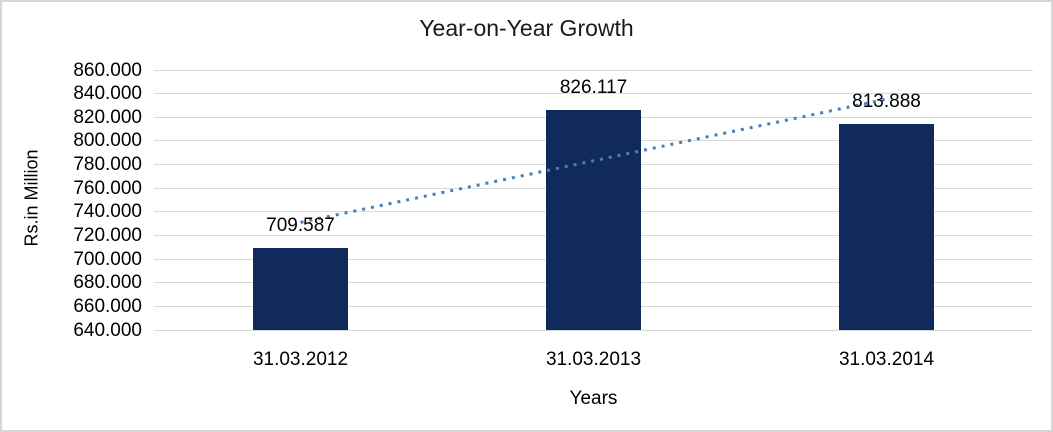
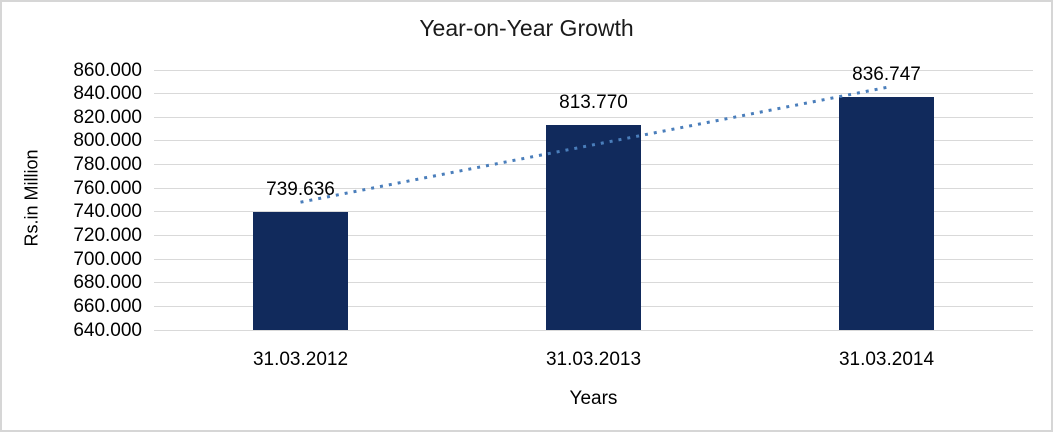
31.03.2012: 709.587 -> 739.636
31.03.2013: 826.117 -> 813.770
31.03.2014: 813.888 -> 836.747
